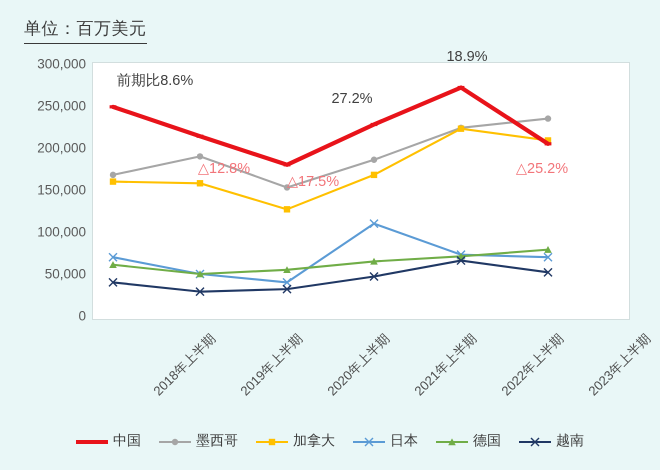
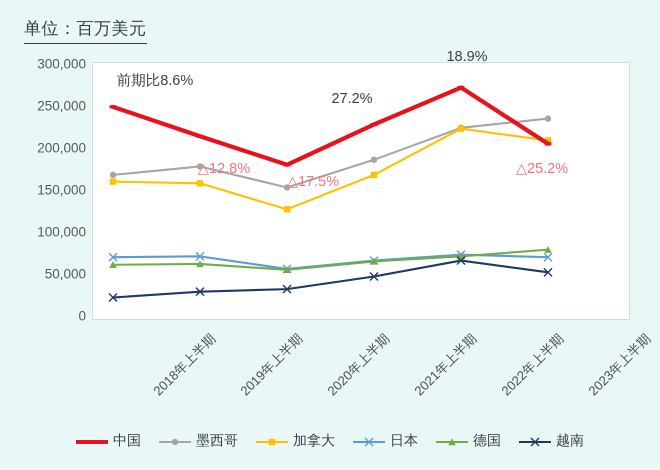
越南/2018年上半期: 40000 -> 20000
墨西哥/2019年上半期: 190000 -> 180000
日本/2019年上半期: 50000 -> 70000
德国/2019年上半期: 50000 -> 60000
日本/2020年上半期: 40000 -> 60000
日本/2021年上半期: 110000 -> 70000
